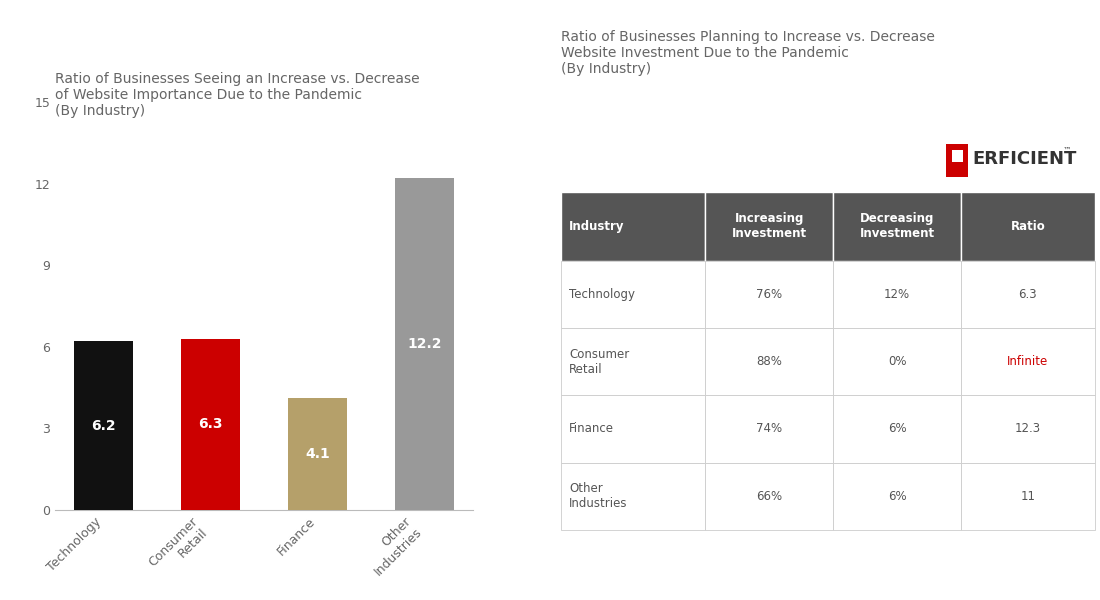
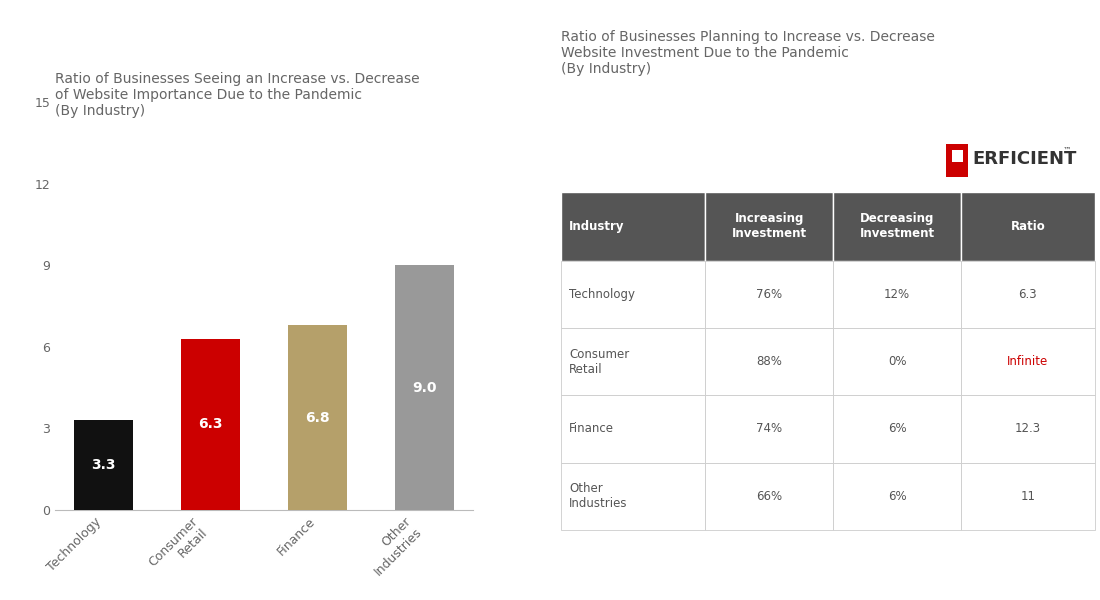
Technology: 6.2 -> 3.3
Finance: 4.1 -> 6.8
Other Industries: 12.2 -> 9.0
